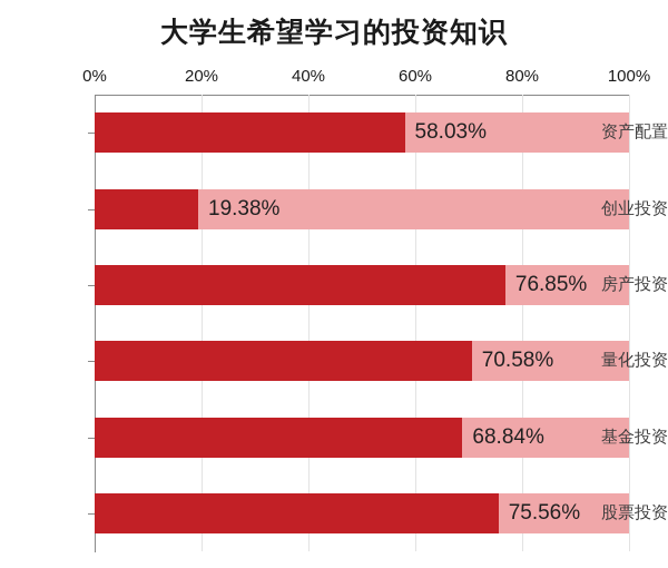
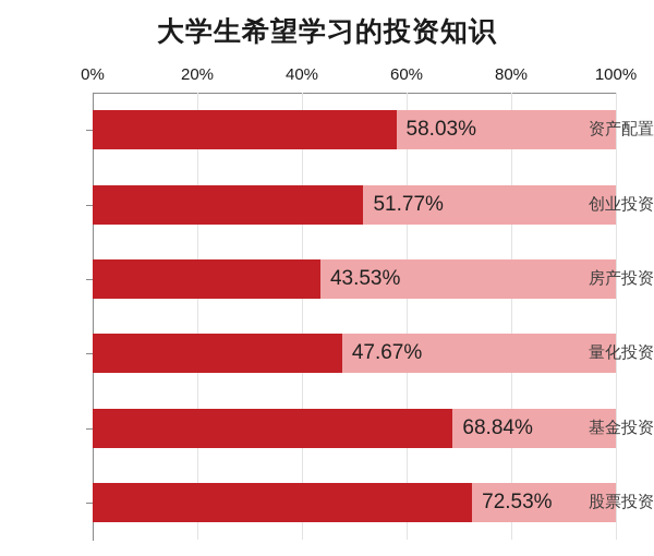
创业投资: 19.38% -> 51.77%
房产投资: 76.85% -> 43.53%
量化投资: 70.58% -> 47.67%
股票投资: 75.56% -> 72.53%
